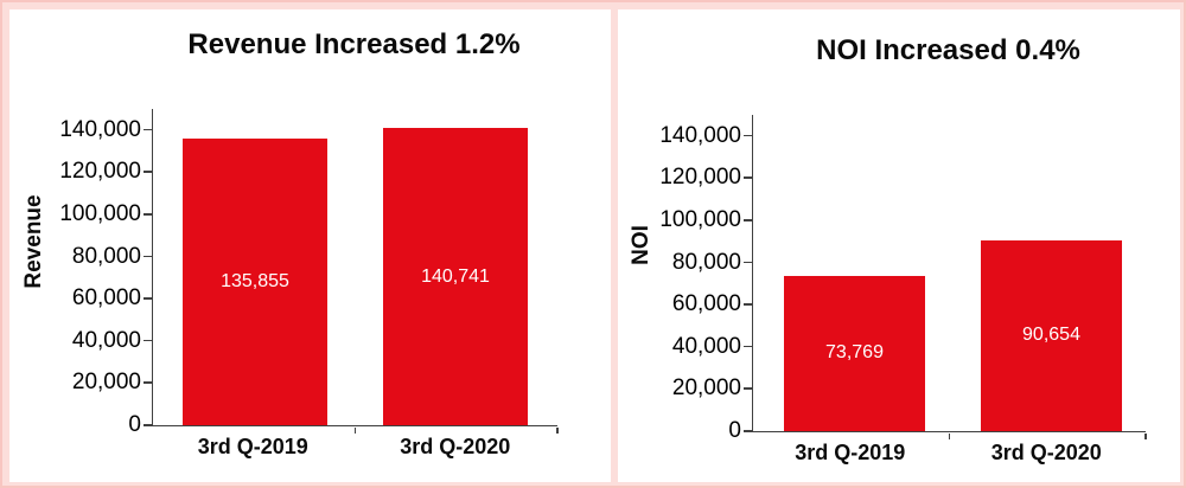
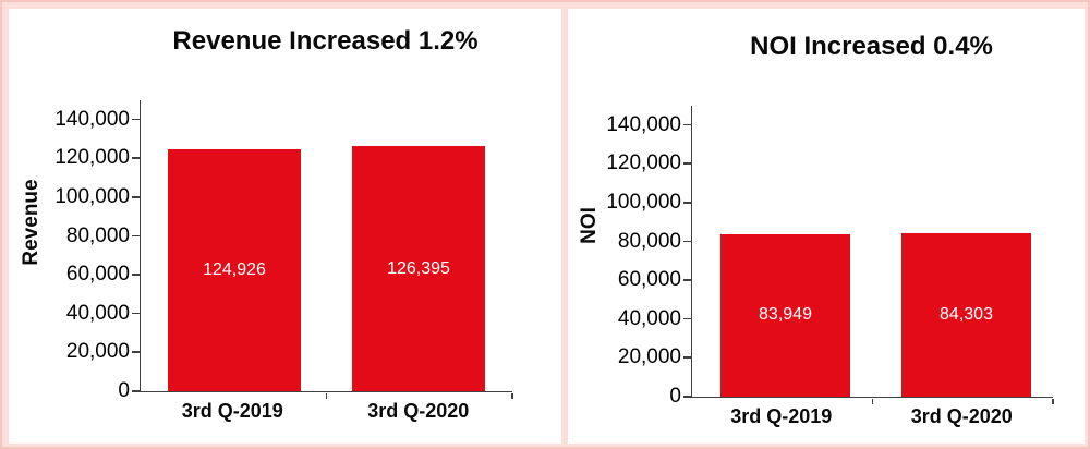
Revenue Increased 1.2%/3rd Q-2019: 135,855 -> 124,926
Revenue Increased 1.2%/3rd Q-2020: 140,741 -> 126,395
NOI Increased 0.4%/3rd Q-2019: 73,769 -> 83,949
NOI Increased 0.4%/3rd Q-2020: 90,654 -> 84,303
